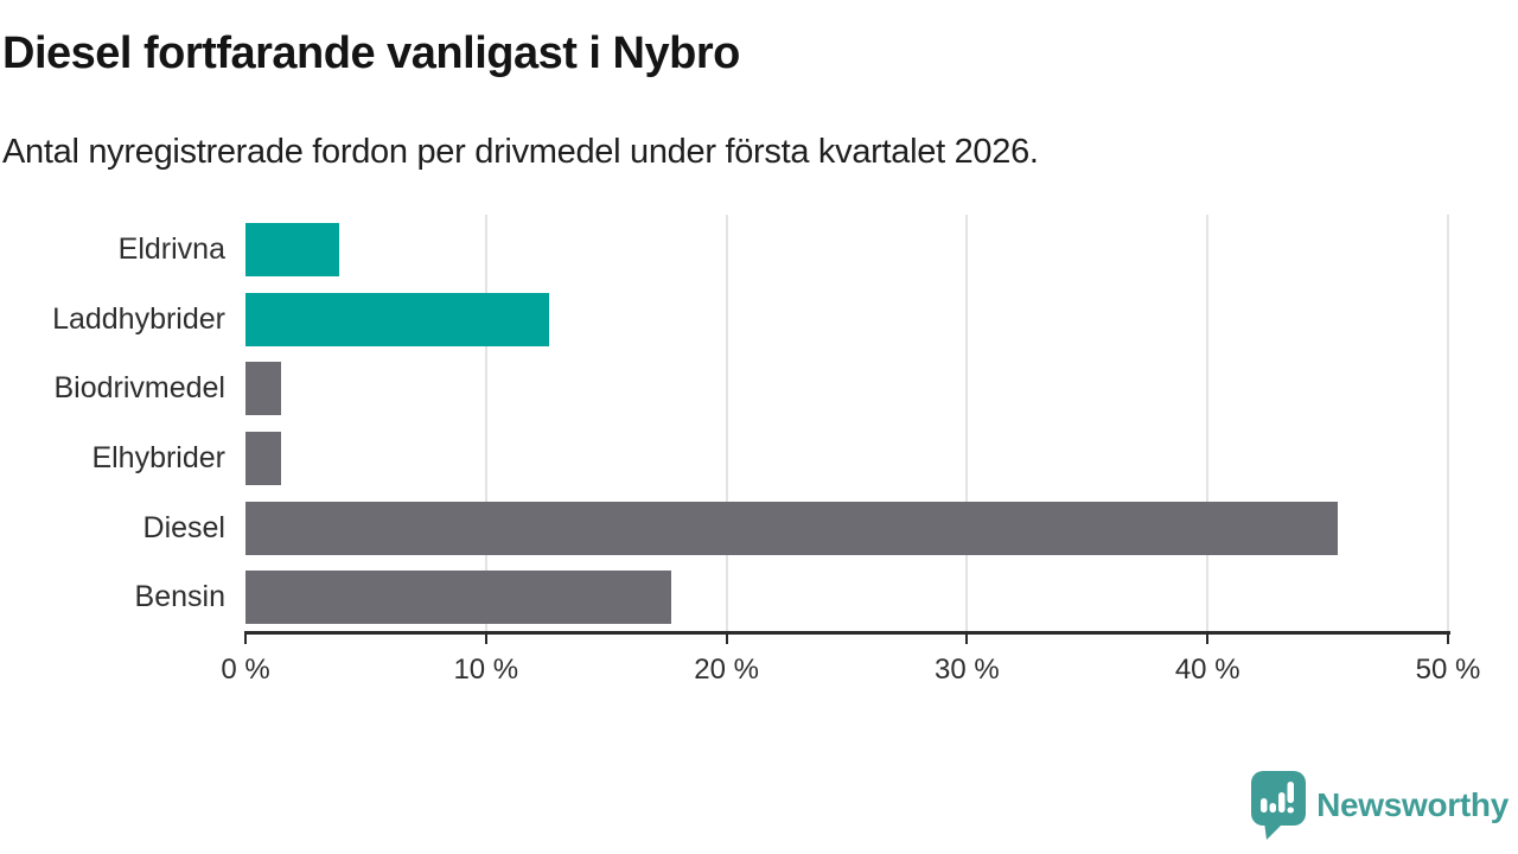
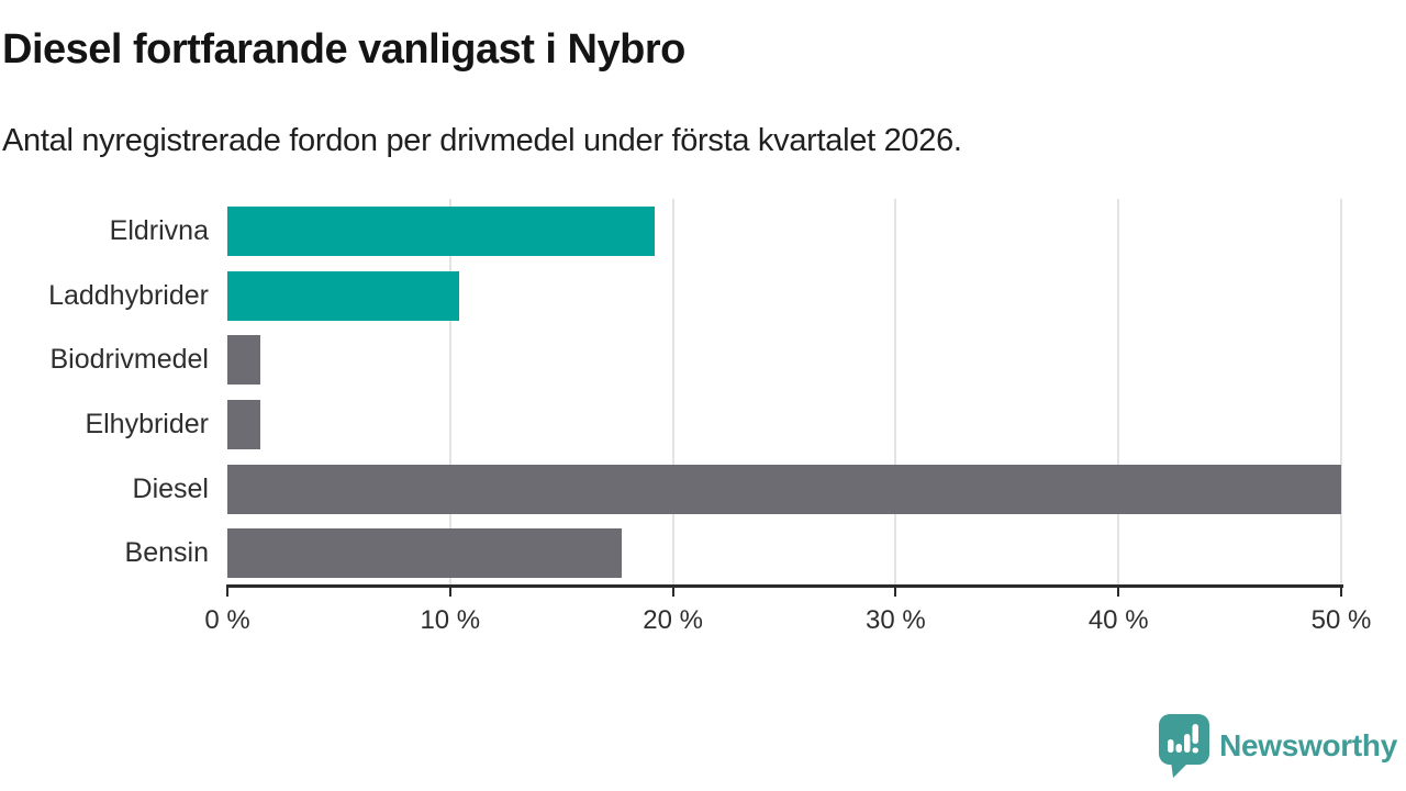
Eldrivna: 3.9% -> 19.2%
Laddhybrider: 12.6% -> 10.4%
Diesel: 45.4% -> 50.0%
